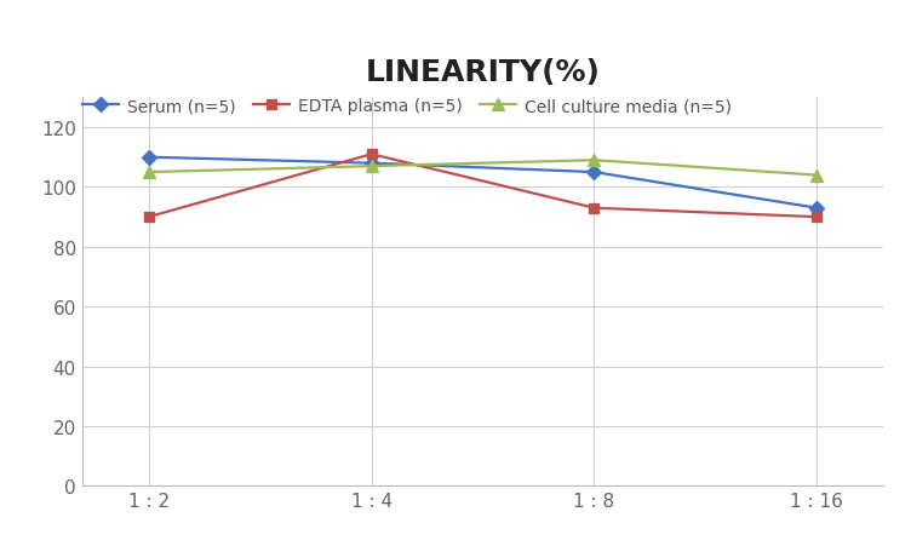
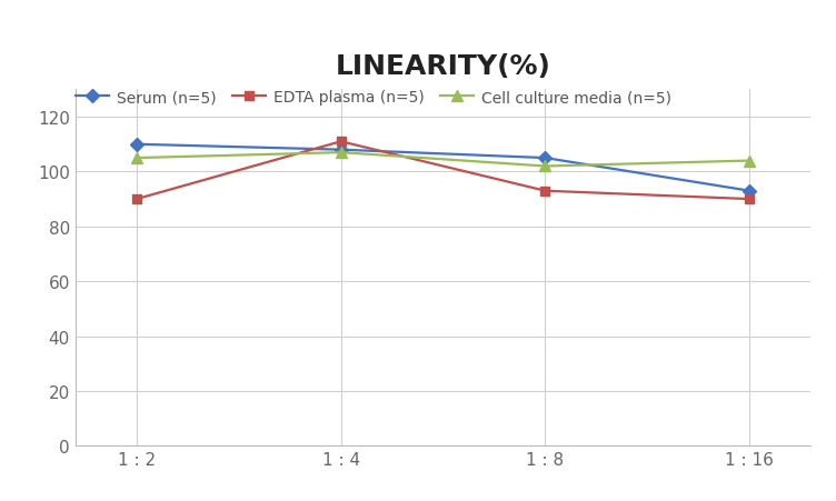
Cell culture media (n=5)/1 : 8: 109 -> 102
